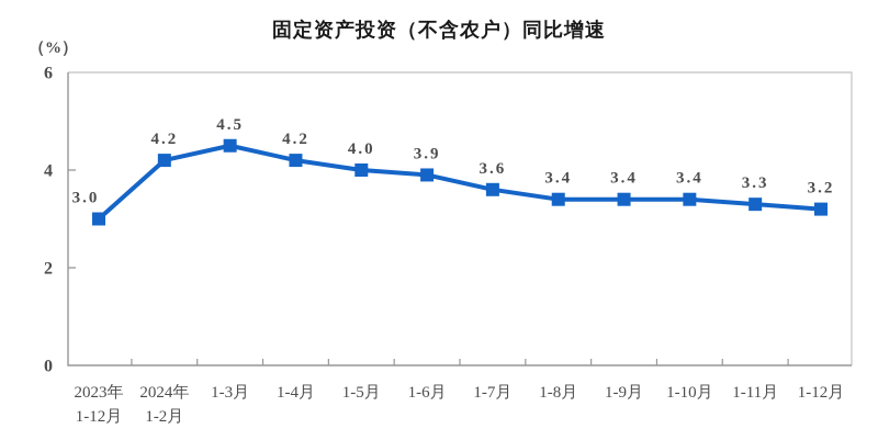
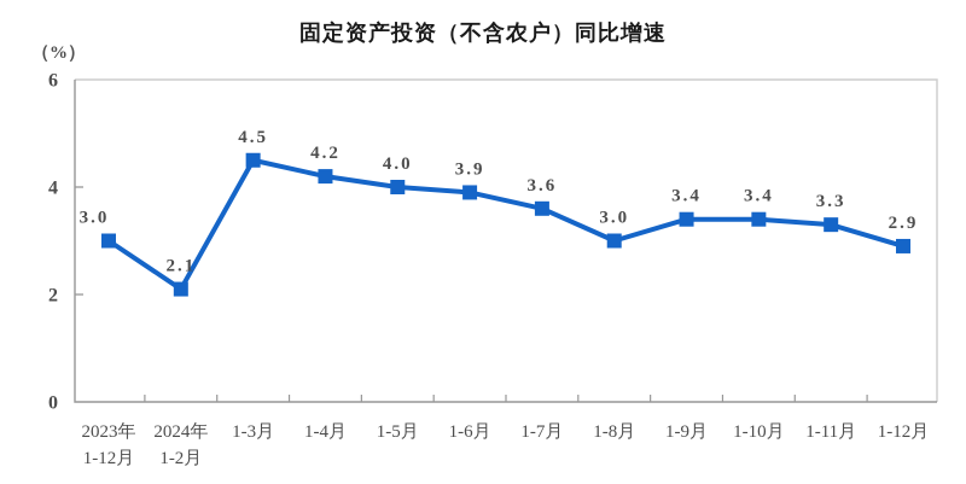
2024年 1-2月: 4.2 -> 2.1
1-8月: 3.4 -> 3.0
1-12月: 3.2 -> 2.9
